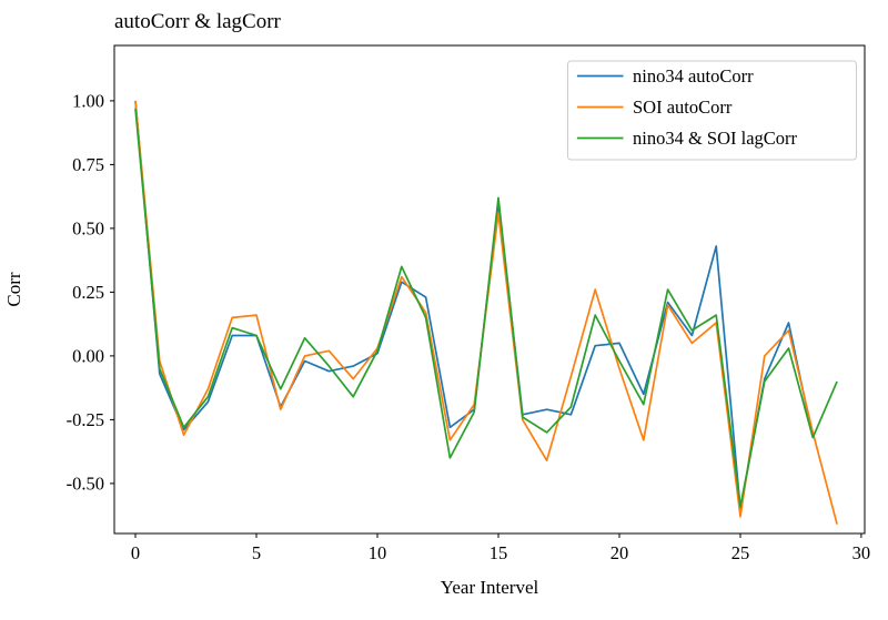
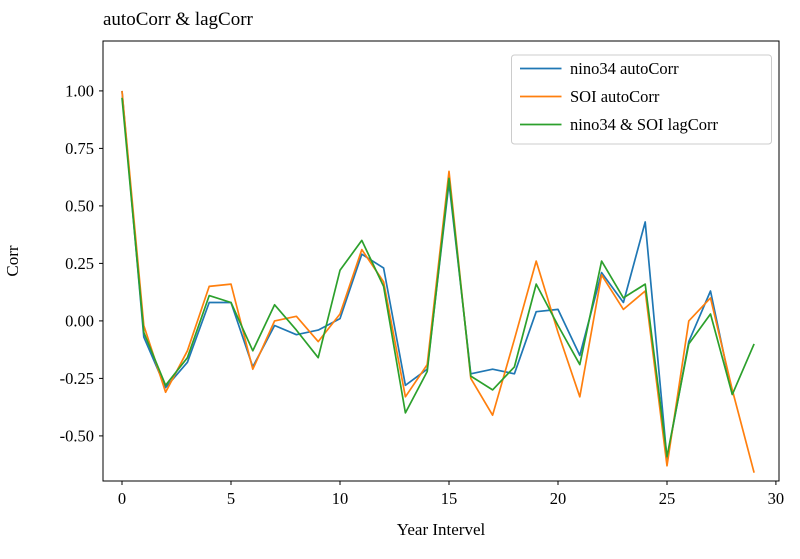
nino34 & SOI lagCorr/10: 0.02 -> 0.22
SOI autoCorr/15: 0.56 -> 0.65
